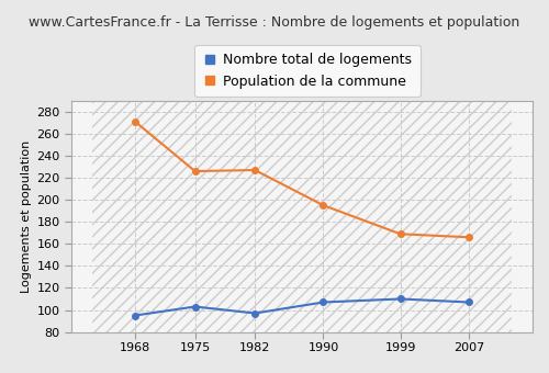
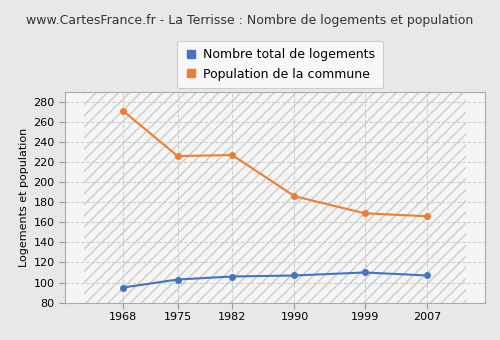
Nombre total de logements/1982: 97 -> 106
Population de la commune/1990: 195 -> 186
